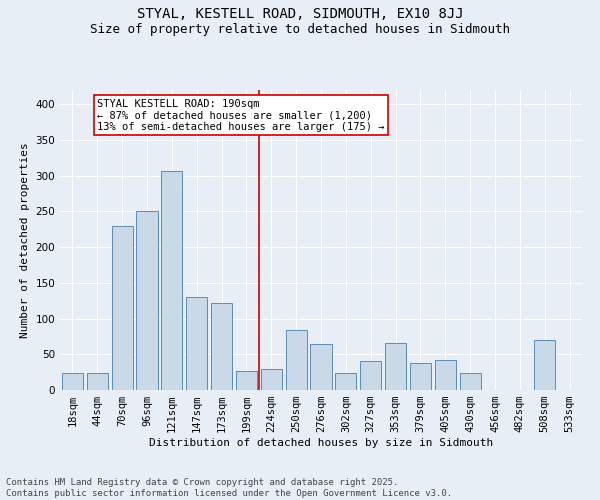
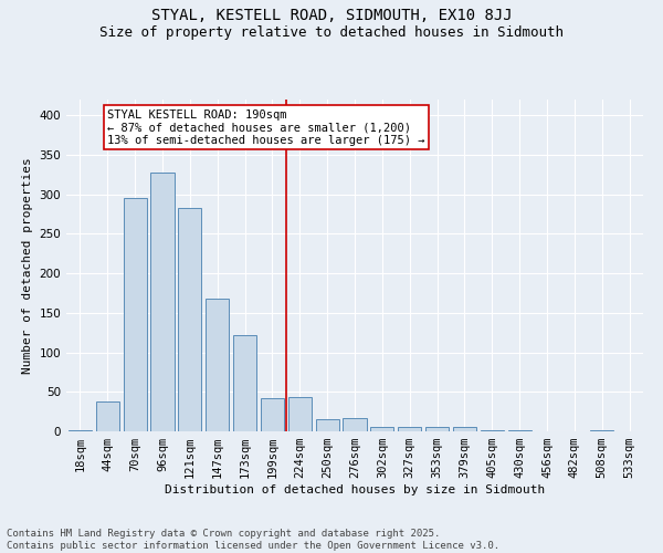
18sqm: 24 -> 2
44sqm: 24 -> 38
70sqm: 230 -> 295
96sqm: 250 -> 328
121sqm: 306 -> 283
147sqm: 130 -> 168
199sqm: 26 -> 42
224sqm: 30 -> 44
250sqm: 84 -> 15
276sqm: 64 -> 17
302sqm: 24 -> 5
327sqm: 40 -> 5
353sqm: 66 -> 5
379sqm: 38 -> 6
405sqm: 42 -> 1
430sqm: 24 -> 1
508sqm: 70 -> 2
